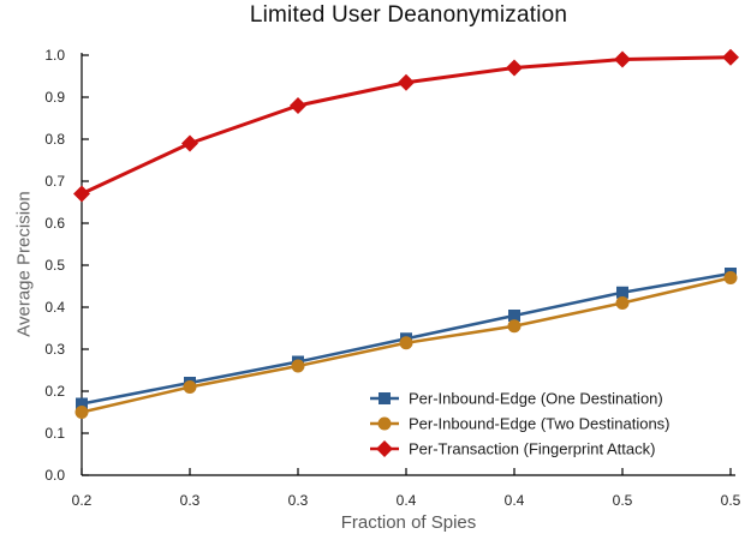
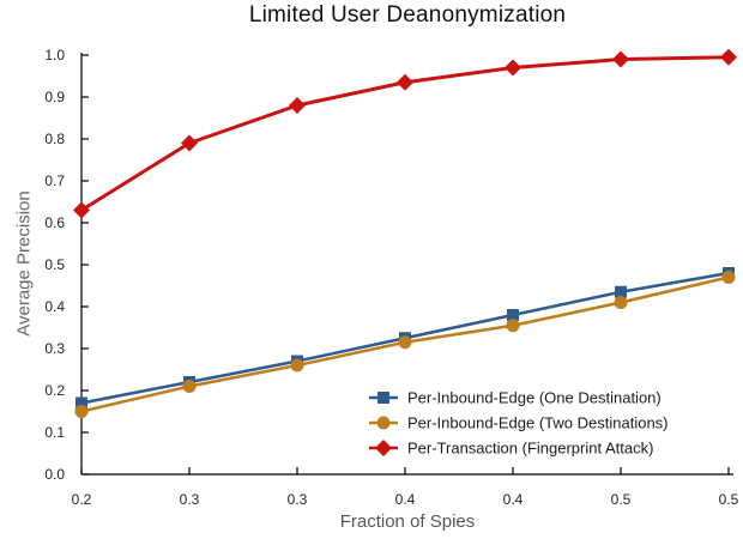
Per-Transaction (Fingerprint Attack)/0.2: 0.67 -> 0.63
